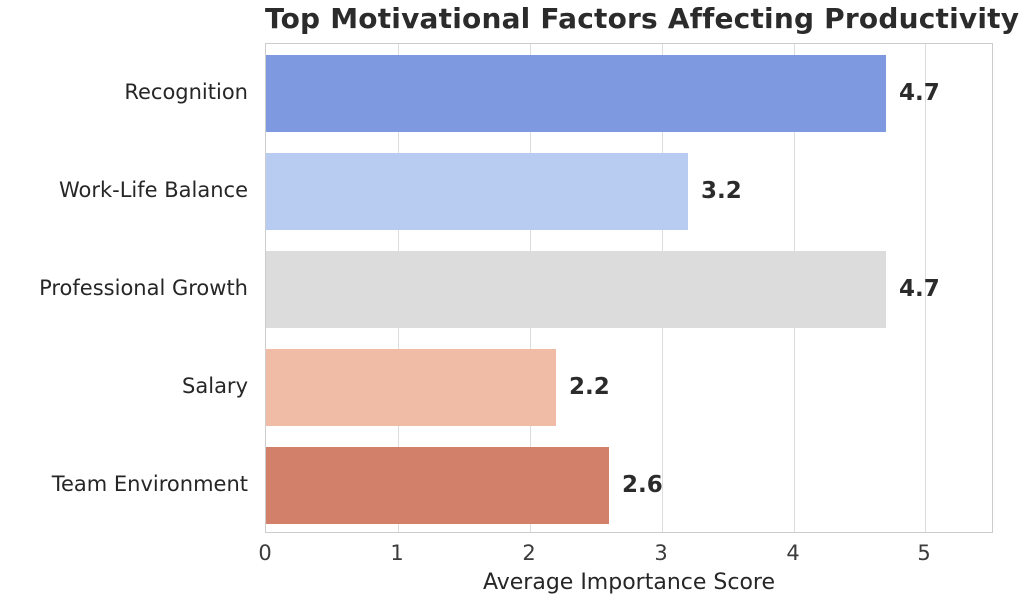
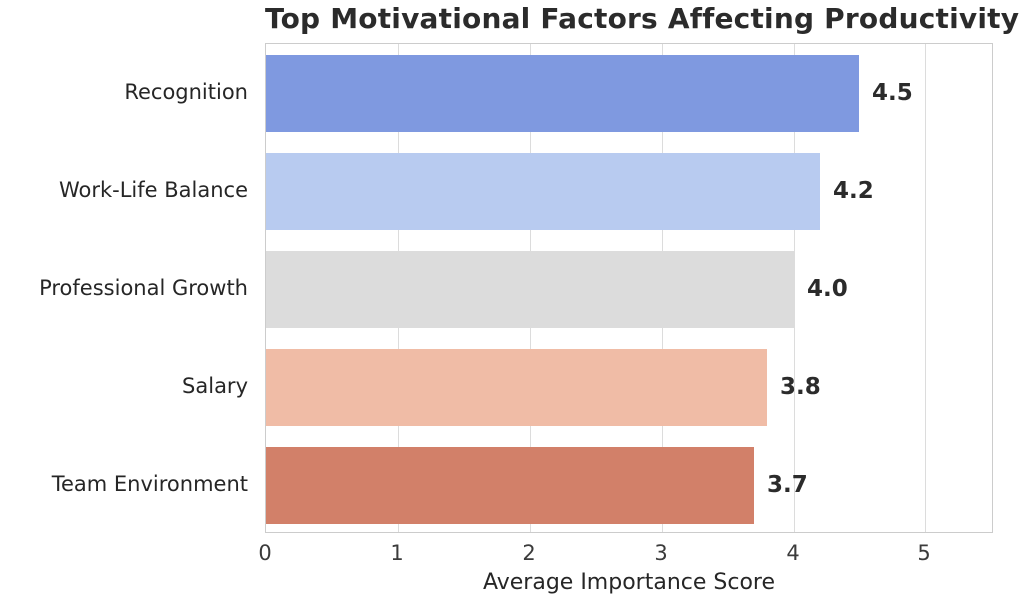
Recognition: 4.7 -> 4.5
Work-Life Balance: 3.2 -> 4.2
Professional Growth: 4.7 -> 4.0
Salary: 2.2 -> 3.8
Team Environment: 2.6 -> 3.7
